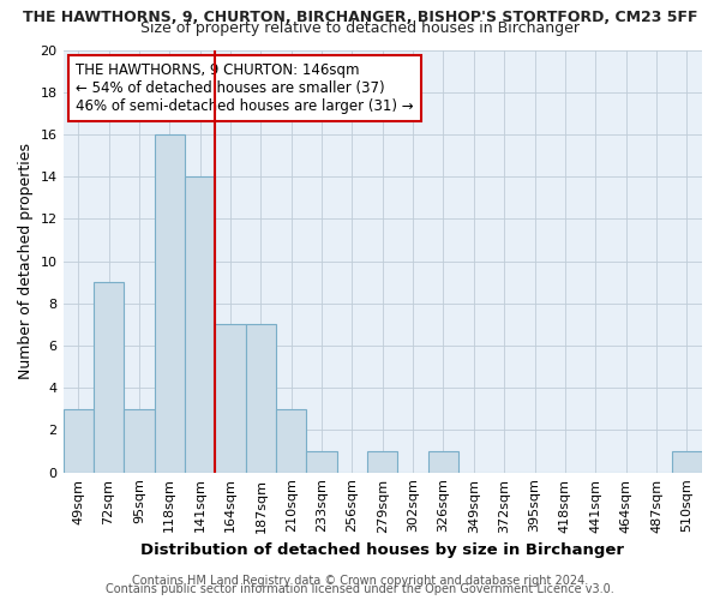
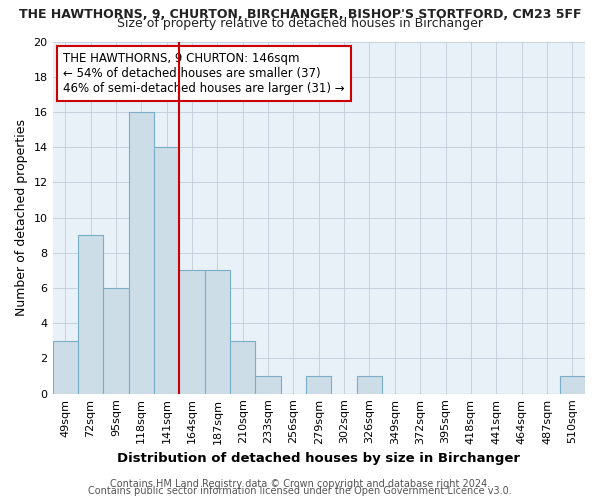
95sqm: 3 -> 6
